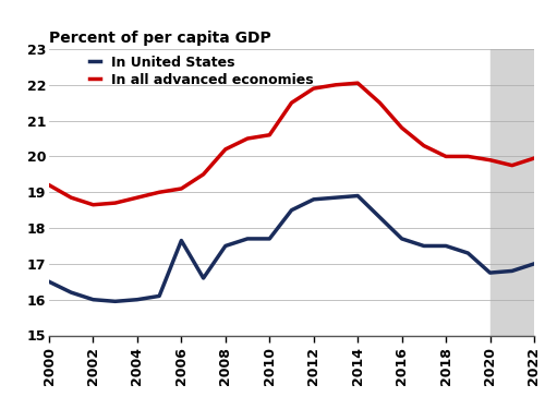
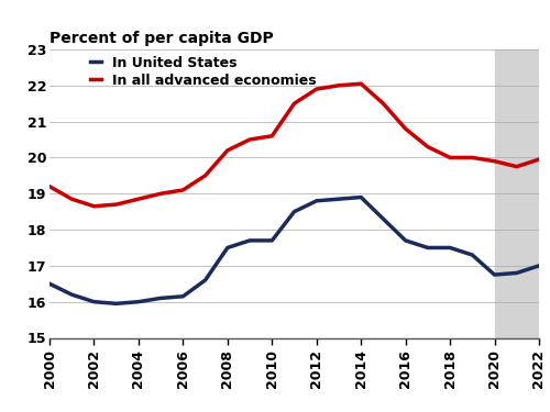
In United States/2006: 17.65 -> 16.15
